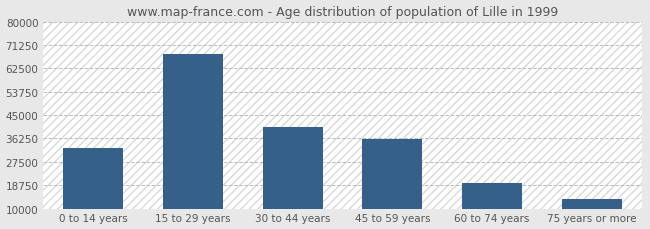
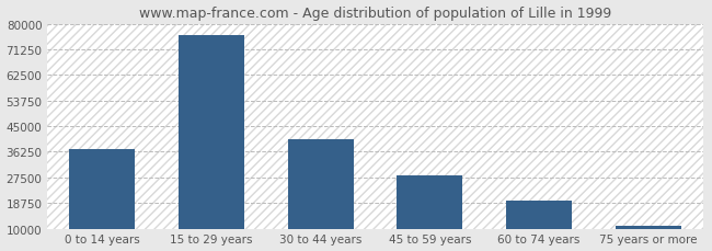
0 to 14 years: 32500 -> 37000
15 to 29 years: 68000 -> 76000
45 to 59 years: 36000 -> 28000
75 years or more: 13500 -> 11000
